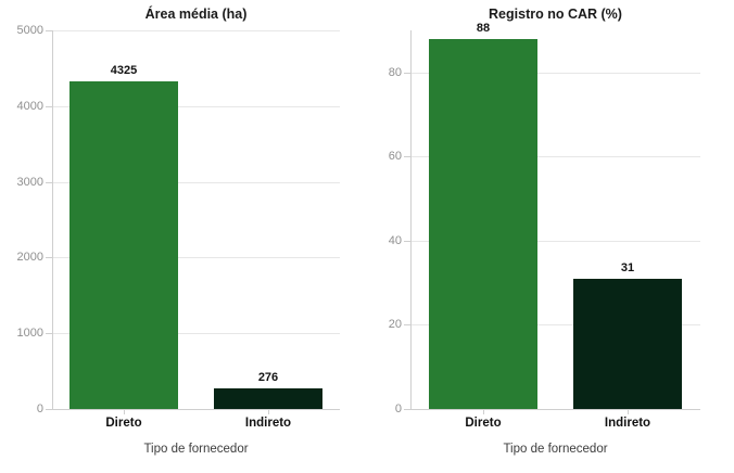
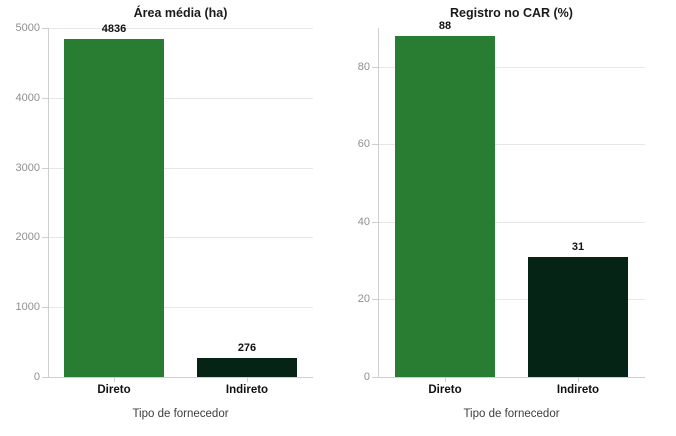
Área média (ha)/Direto: 4325 -> 4836
